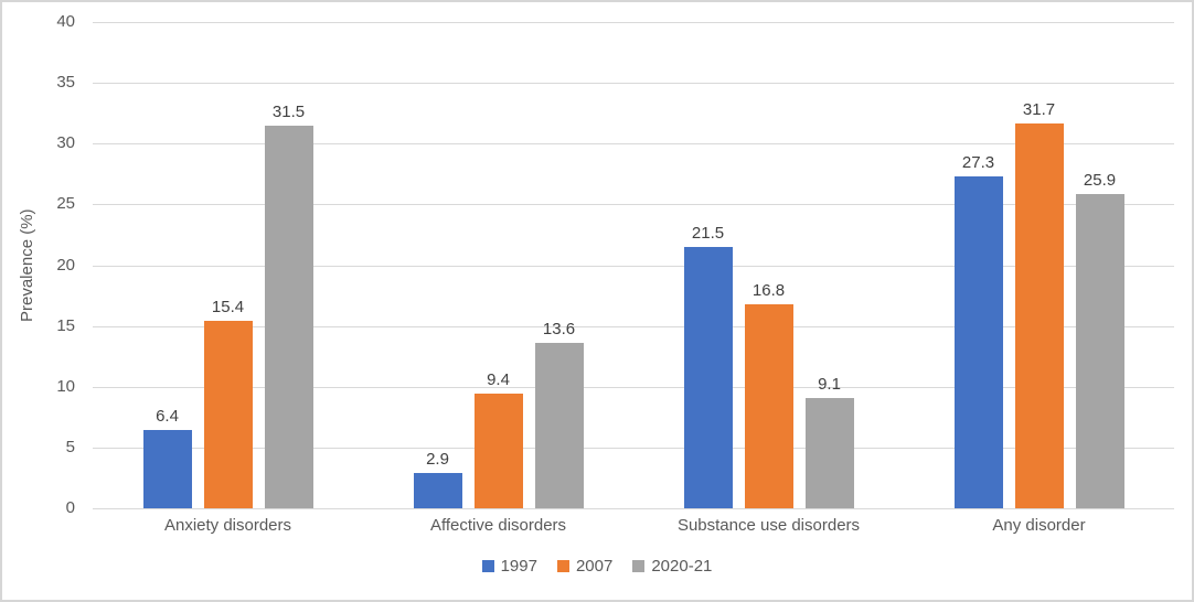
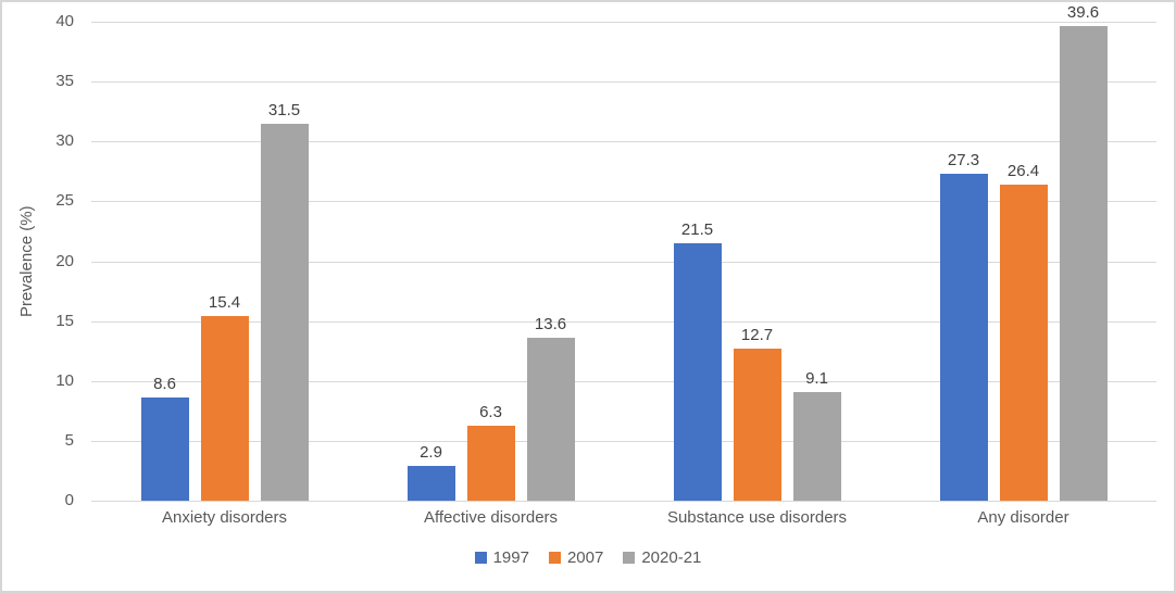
1997/Anxiety disorders: 6.4 -> 8.6
2007/Affective disorders: 9.4 -> 6.3
2007/Substance use disorders: 16.8 -> 12.7
2007/Any disorder: 31.7 -> 26.4
2020-21/Any disorder: 25.9 -> 39.6
